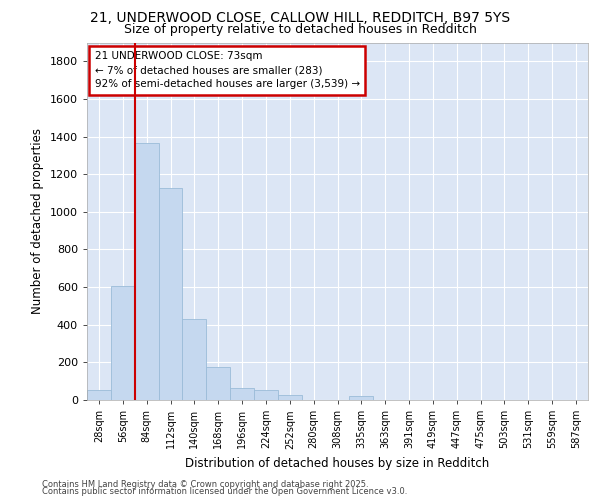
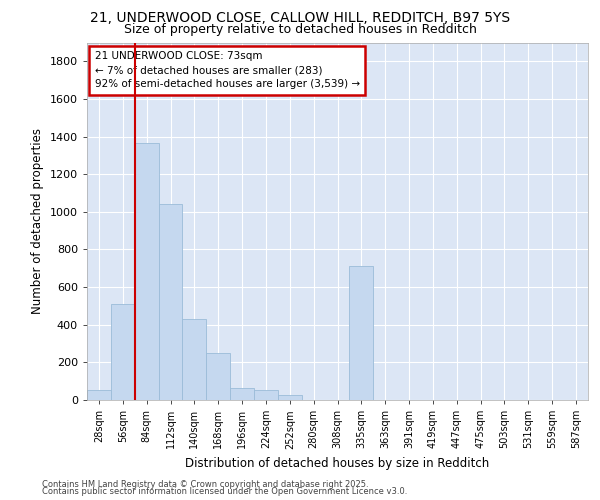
56sqm: 600 -> 510
112sqm: 1120 -> 1040
168sqm: 180 -> 250
335sqm: 20 -> 710
